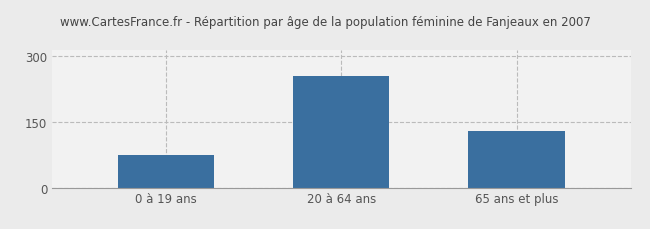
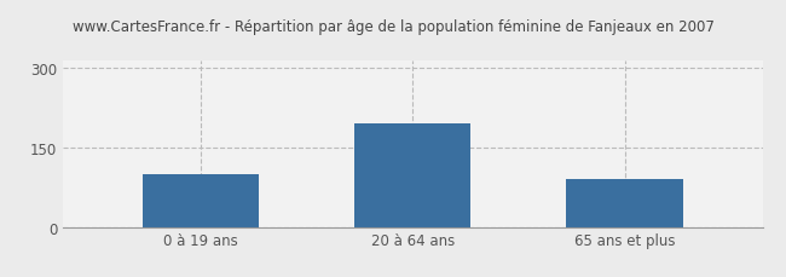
0 à 19 ans: 75 -> 100
20 à 64 ans: 255 -> 195
65 ans et plus: 130 -> 90
